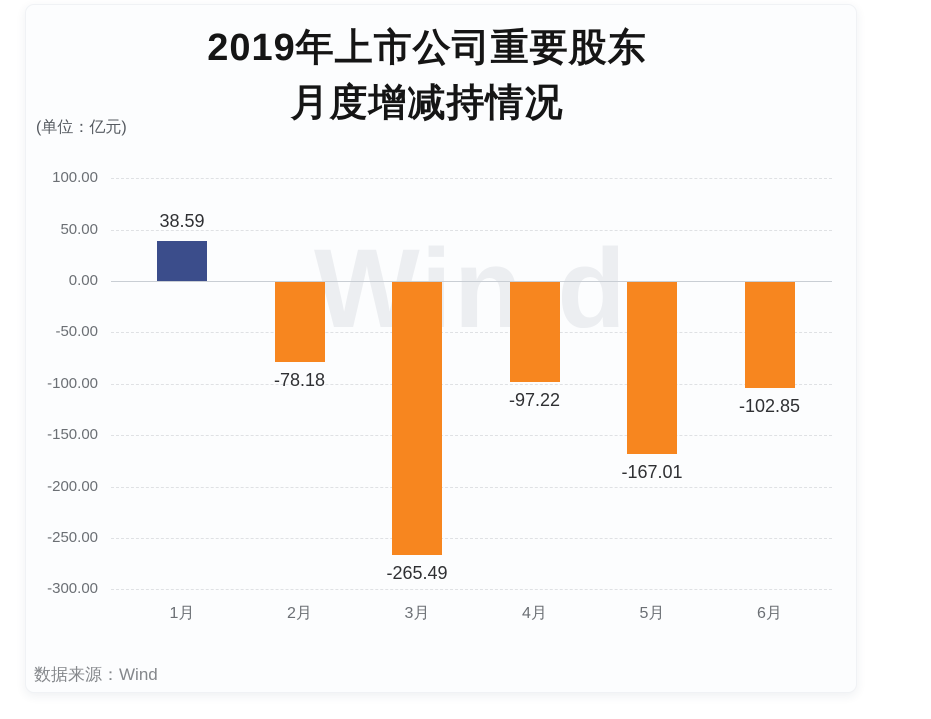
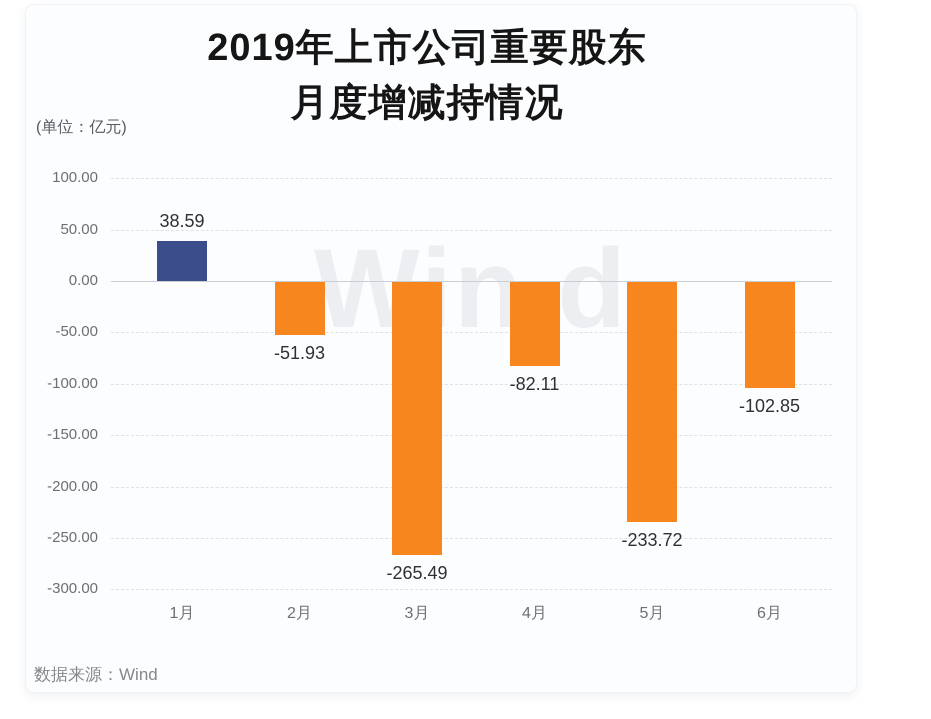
2月: -78.18 -> -51.93
4月: -97.22 -> -82.11
5月: -167.01 -> -233.72
